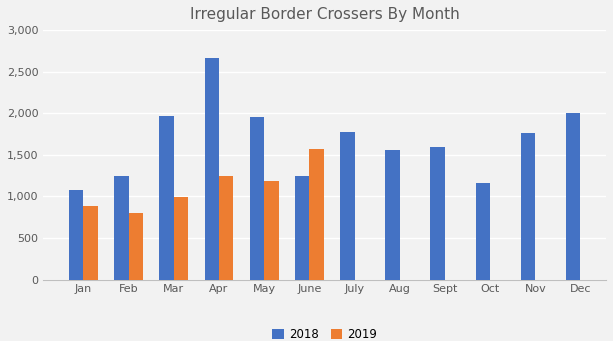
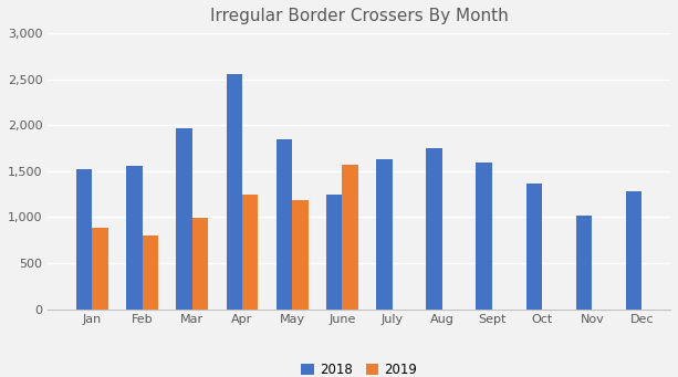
2018/Jan: 1,080 -> 1,520
2018/Feb: 1,240 -> 1,560
2018/Apr: 2,660 -> 2,560
2018/May: 1,960 -> 1,850
2018/July: 1,780 -> 1,630
2018/Aug: 1,560 -> 1,750
2018/Oct: 1,160 -> 1,370
2018/Nov: 1,760 -> 1,020
2018/Dec: 2,000 -> 1,280
